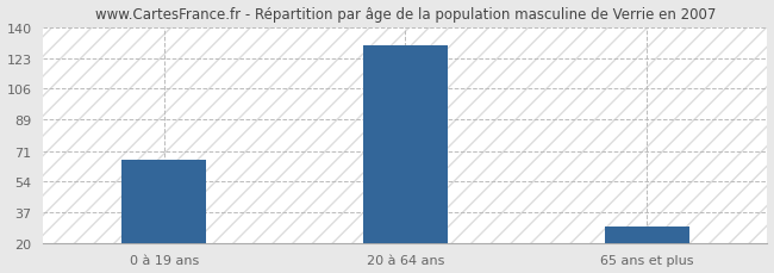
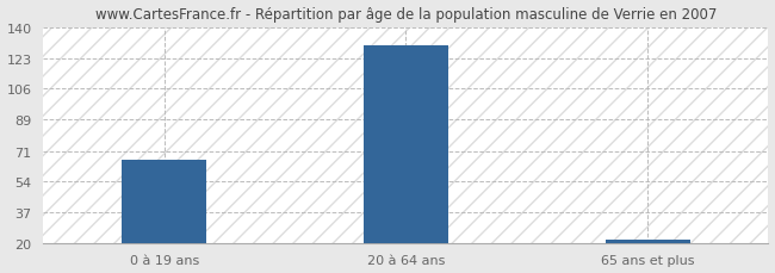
65 ans et plus: 29 -> 22
